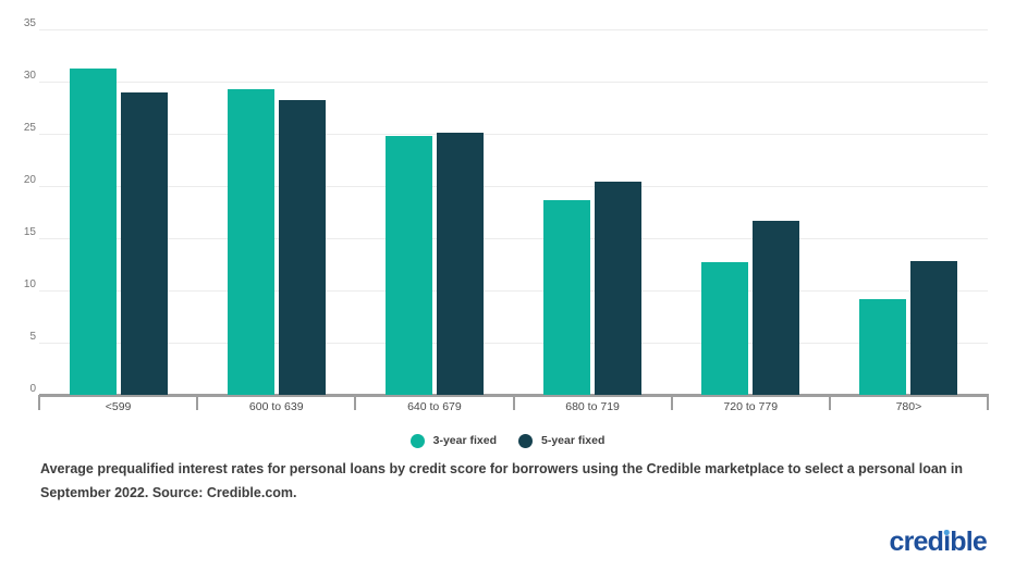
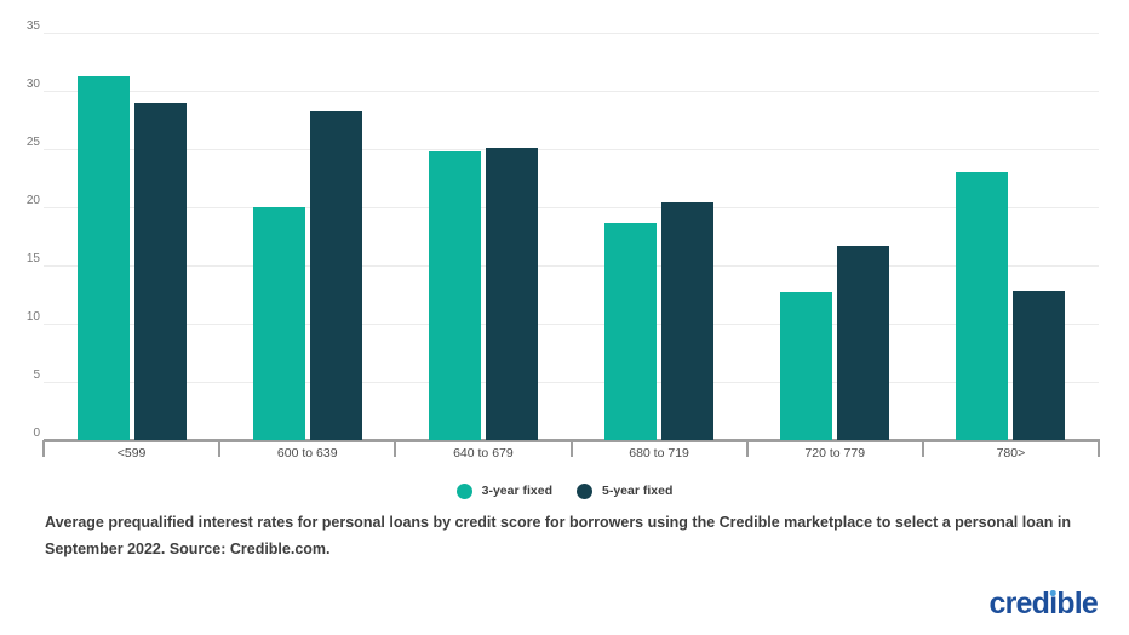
3-year fixed/600 to 639: 29 -> 20
3-year fixed/780>: 9 -> 23
